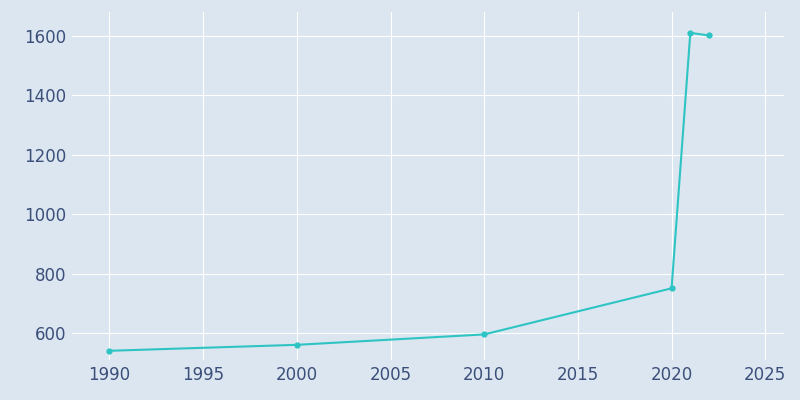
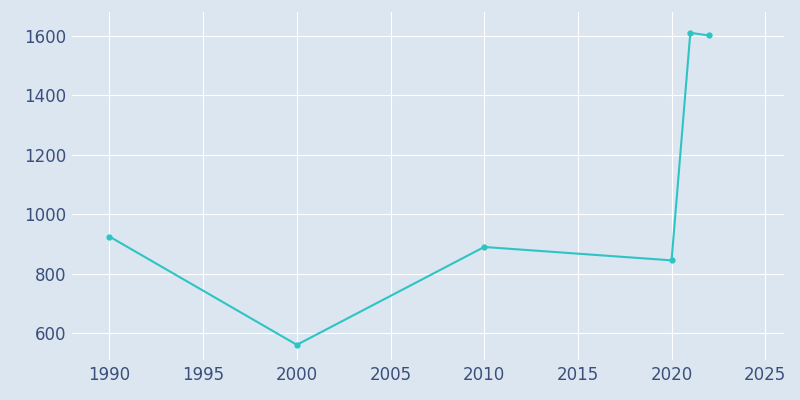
1990: 541 -> 925
2010: 596 -> 890
2020: 751 -> 845
